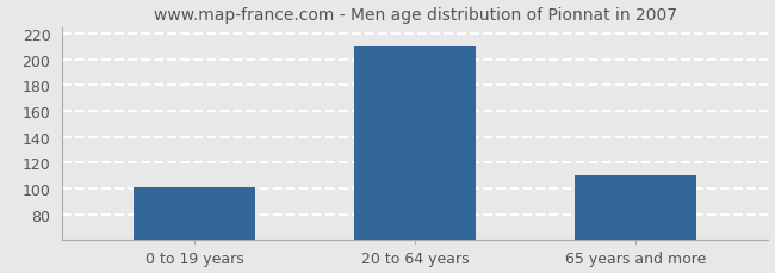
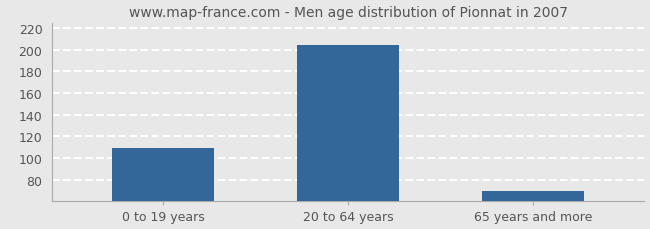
0 to 19 years: 101 -> 109
20 to 64 years: 210 -> 204
65 years and more: 110 -> 70
